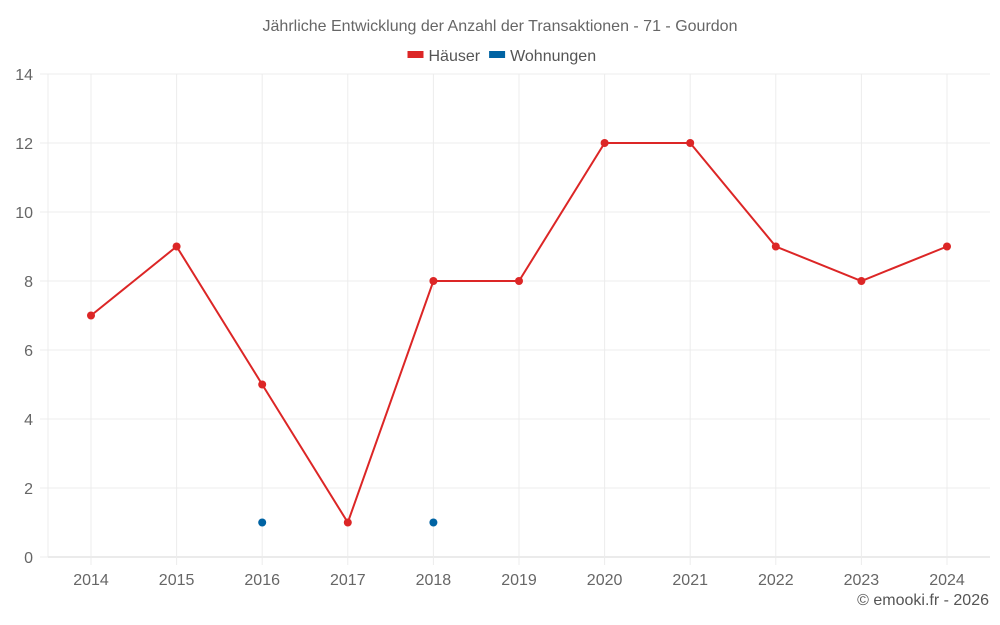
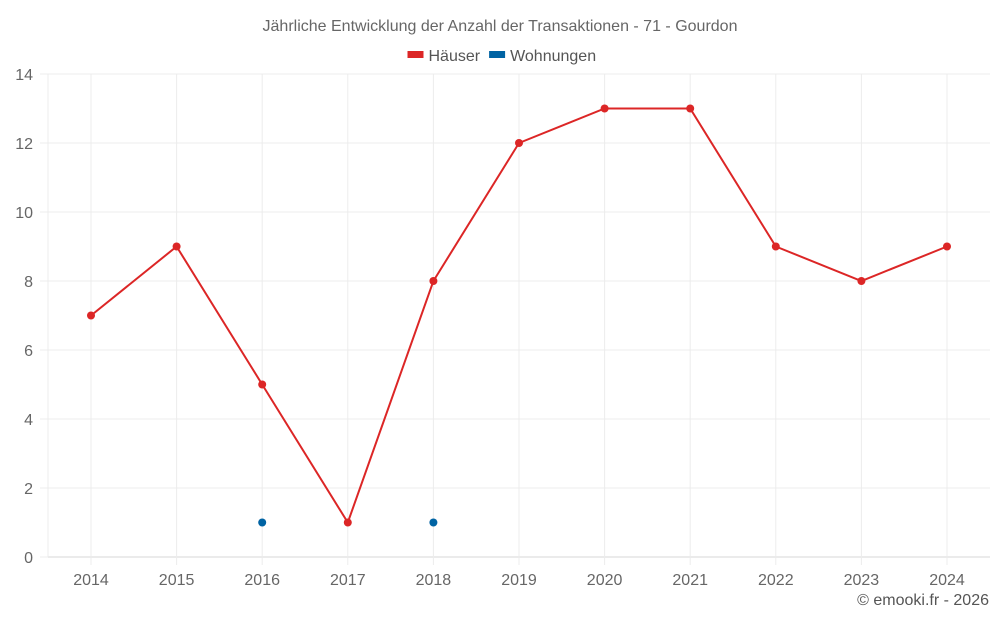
Häuser/2019: 8 -> 12
Häuser/2020: 12 -> 13
Häuser/2021: 12 -> 13
